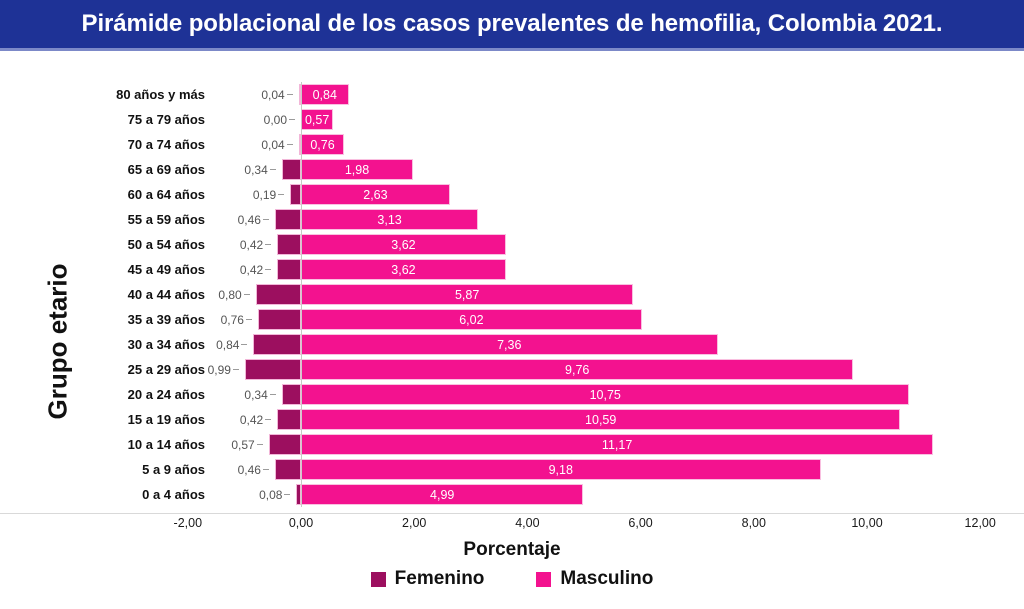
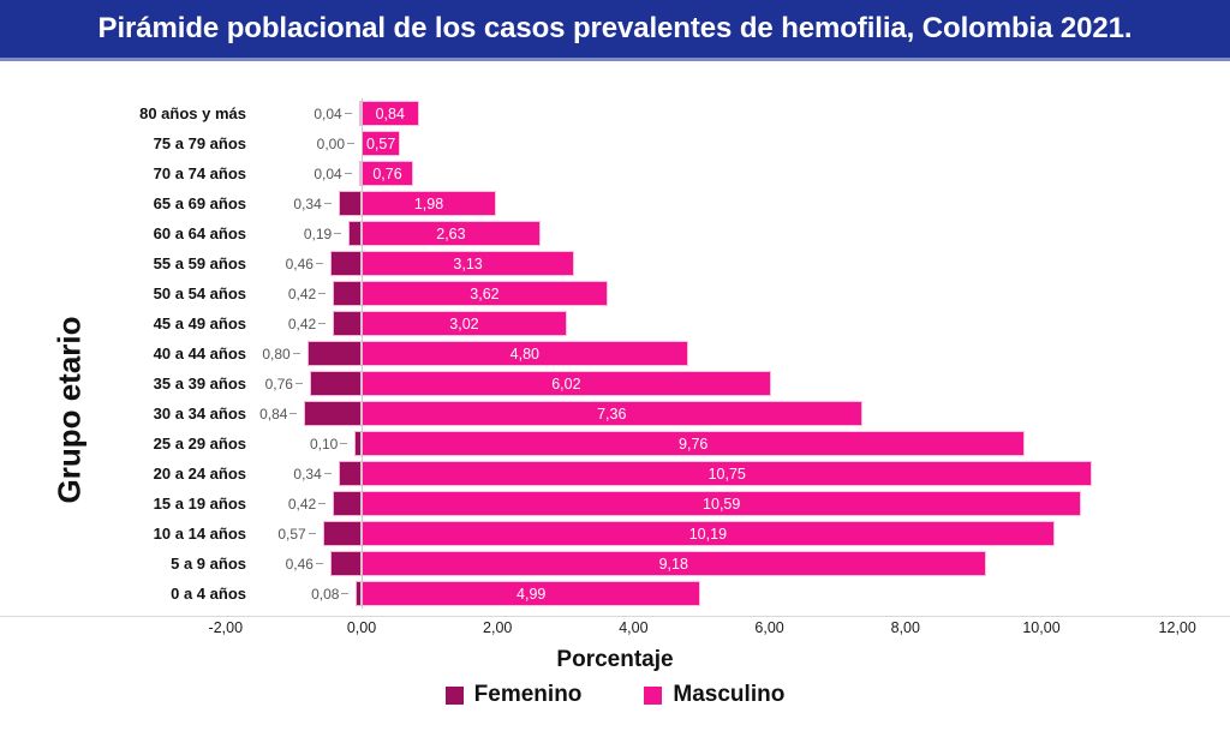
Masculino/45 a 49 años: 3,62 -> 3,02
Masculino/40 a 44 años: 5,87 -> 4,80
Femenino/25 a 29 años: 0,99 -> 0,10
Masculino/10 a 14 años: 11,17 -> 10,19
